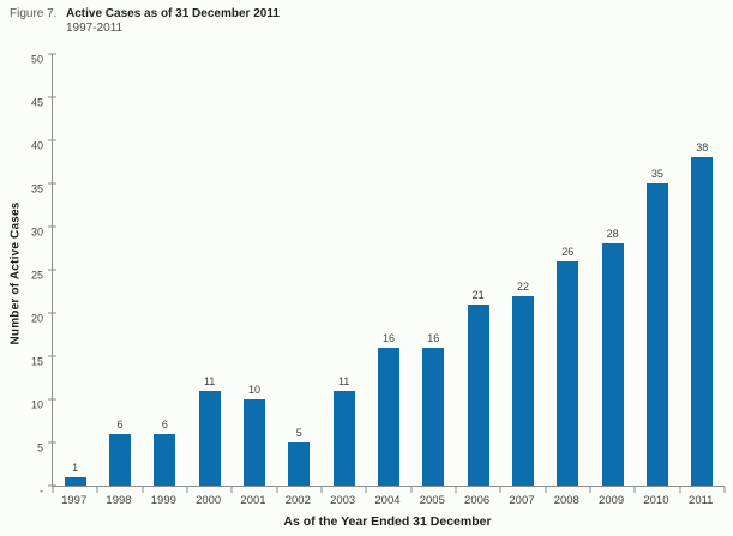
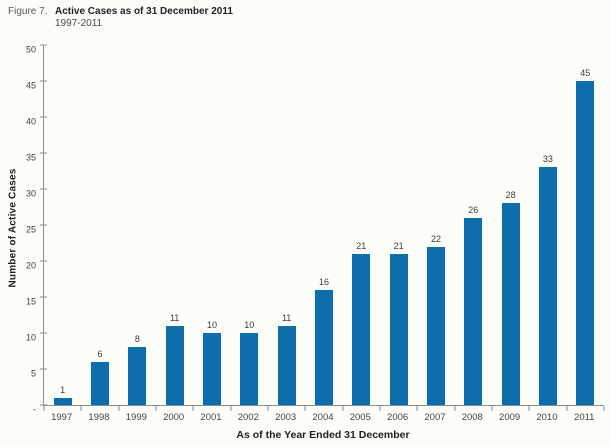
1999: 6 -> 8
2002: 5 -> 10
2005: 16 -> 21
2010: 35 -> 33
2011: 38 -> 45
